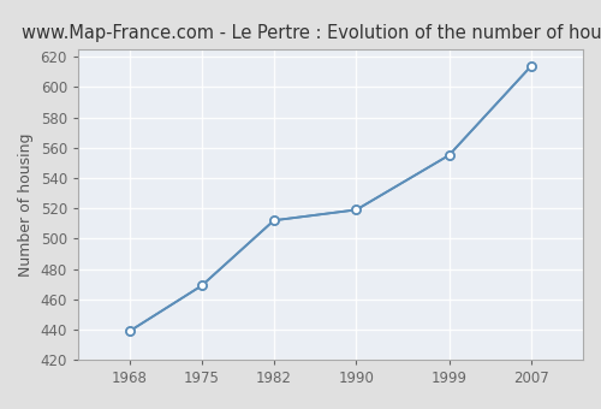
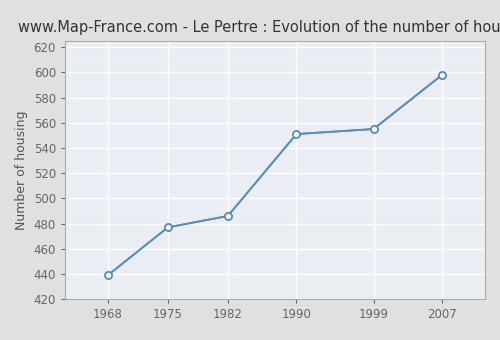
1975: 469 -> 477
1982: 512 -> 486
1990: 519 -> 551
2007: 614 -> 598
